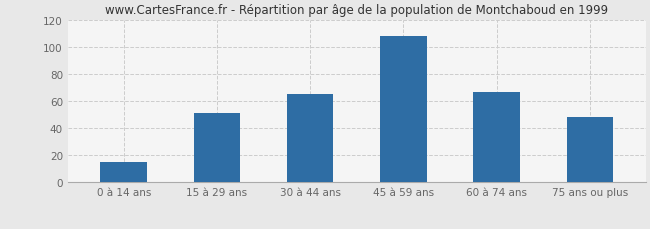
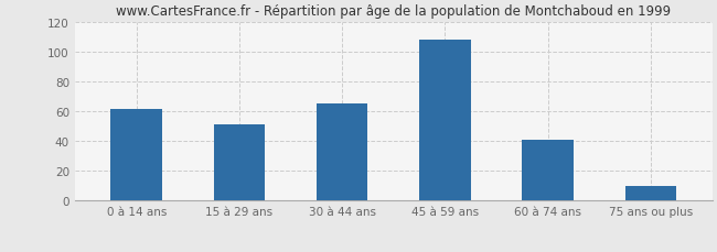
0 à 14 ans: 15 -> 62
60 à 74 ans: 67 -> 41
75 ans ou plus: 48 -> 10
